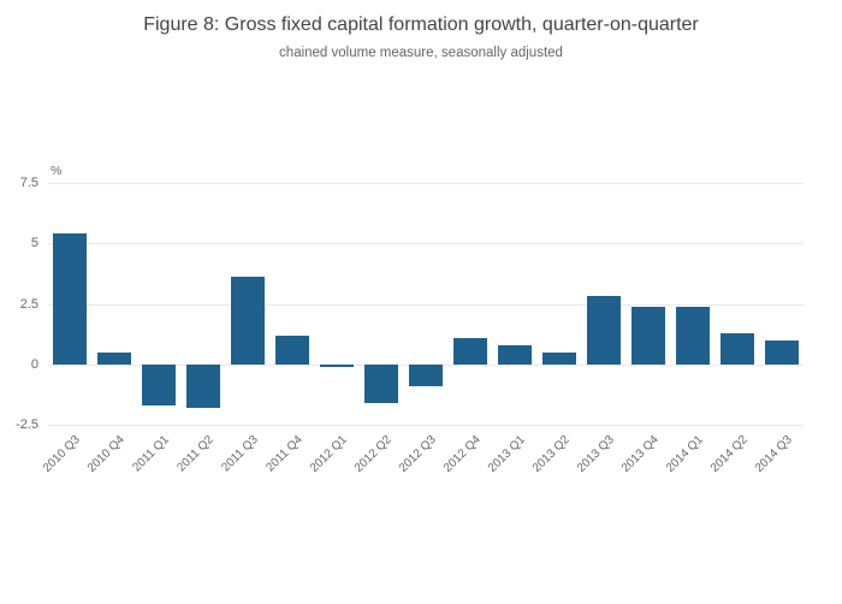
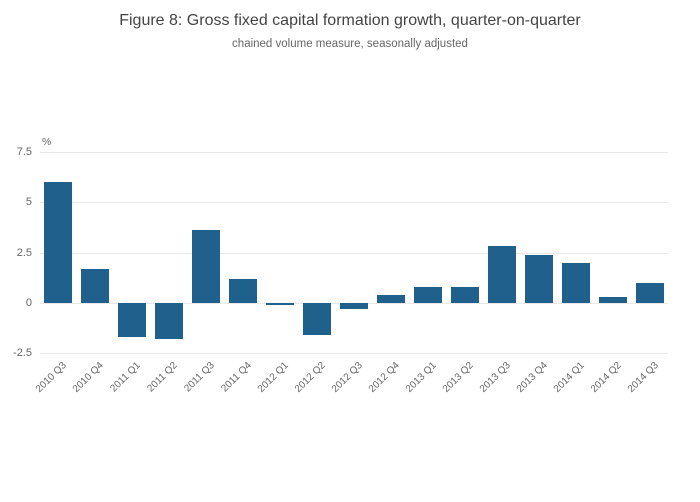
2010 Q3: 5.4 -> 6.0
2010 Q4: 0.5 -> 1.7
2012 Q3: -0.9 -> -0.3
2012 Q4: 1.1 -> 0.4
2013 Q2: 0.5 -> 0.8
2014 Q1: 2.4 -> 2.0
2014 Q2: 1.3 -> 0.3
